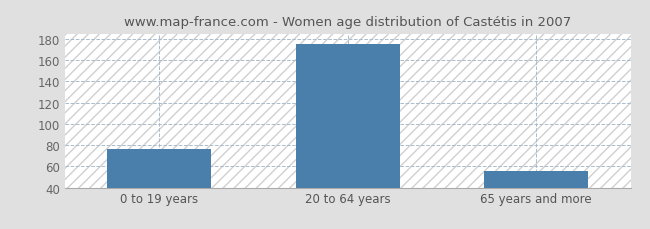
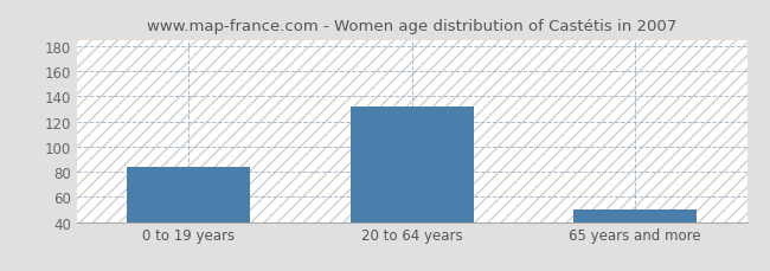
0 to 19 years: 76 -> 84
20 to 64 years: 175 -> 132
65 years and more: 56 -> 50
